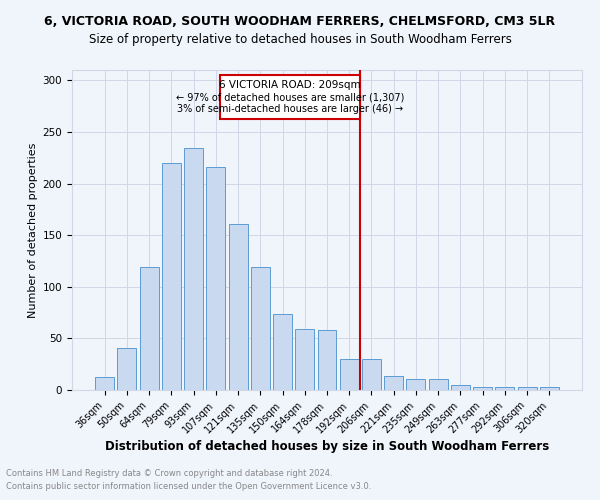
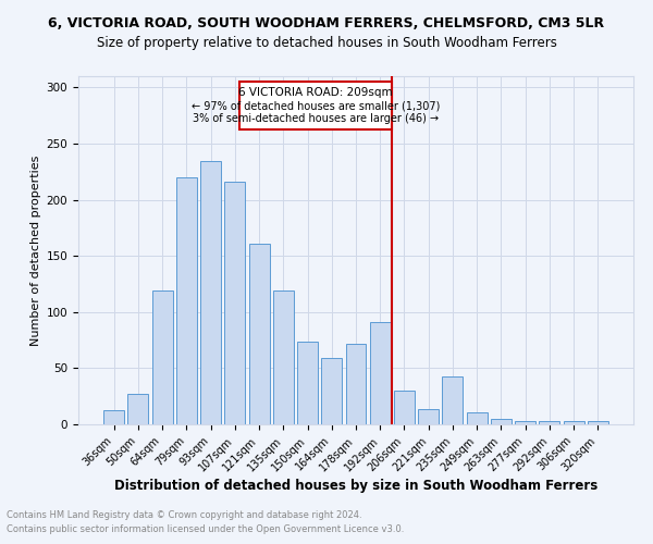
50sqm: 41 -> 27
178sqm: 58 -> 72
192sqm: 30 -> 91
235sqm: 11 -> 43
